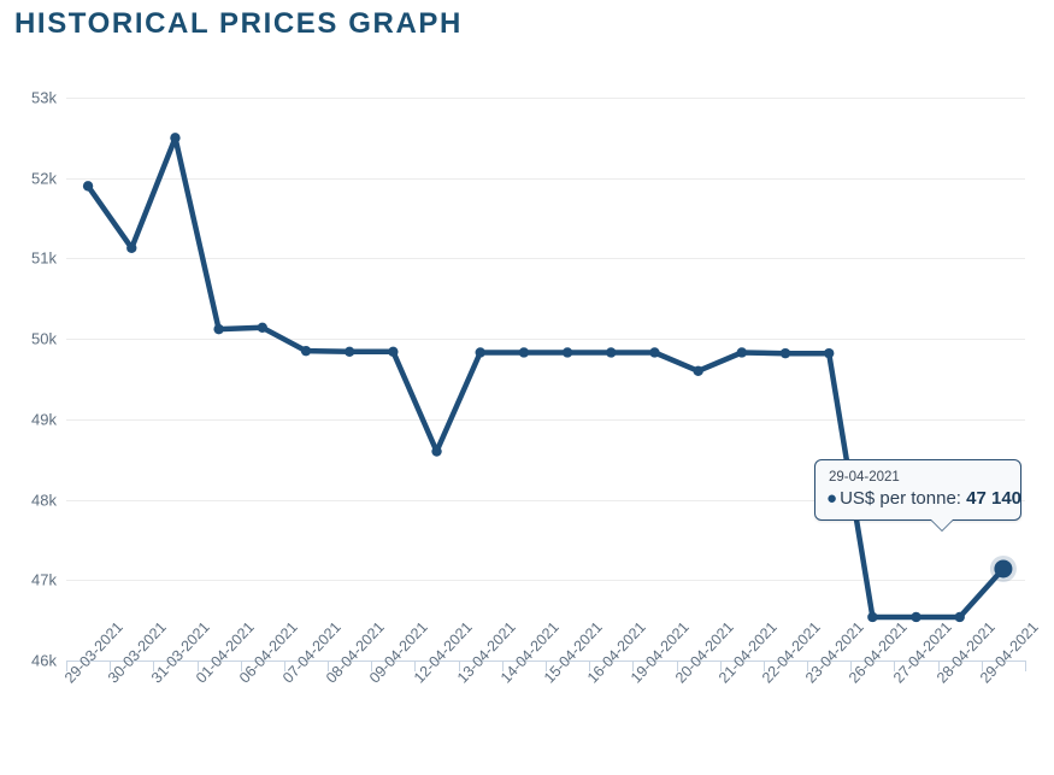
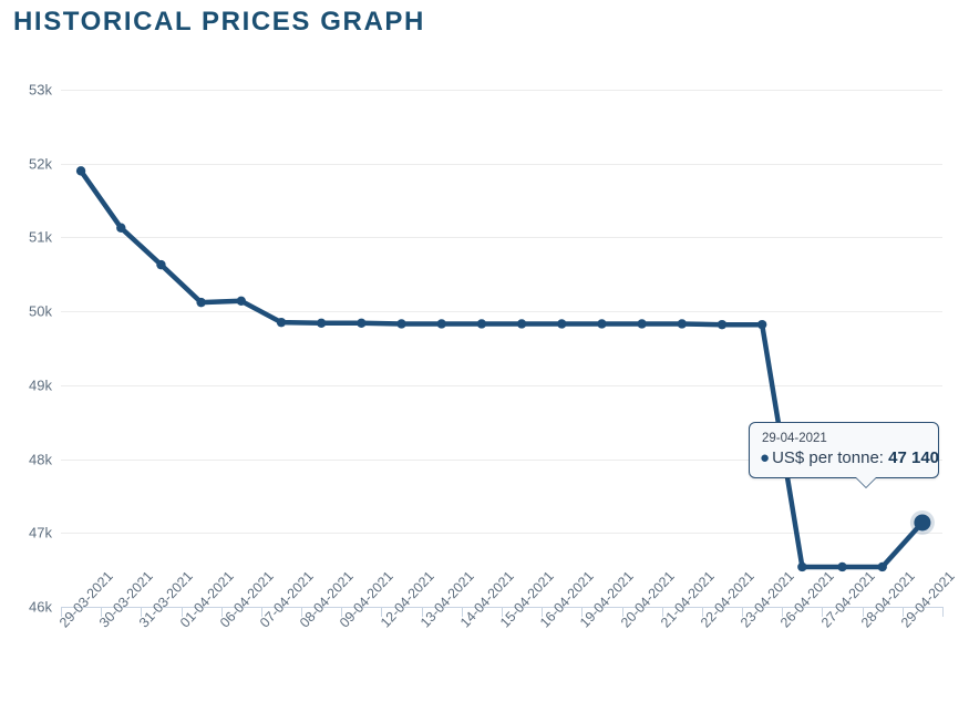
31-03-2021: 52.5k -> 50.6k
12-04-2021: 48.6k -> 49.8k
20-04-2021: 49.6k -> 49.8k
